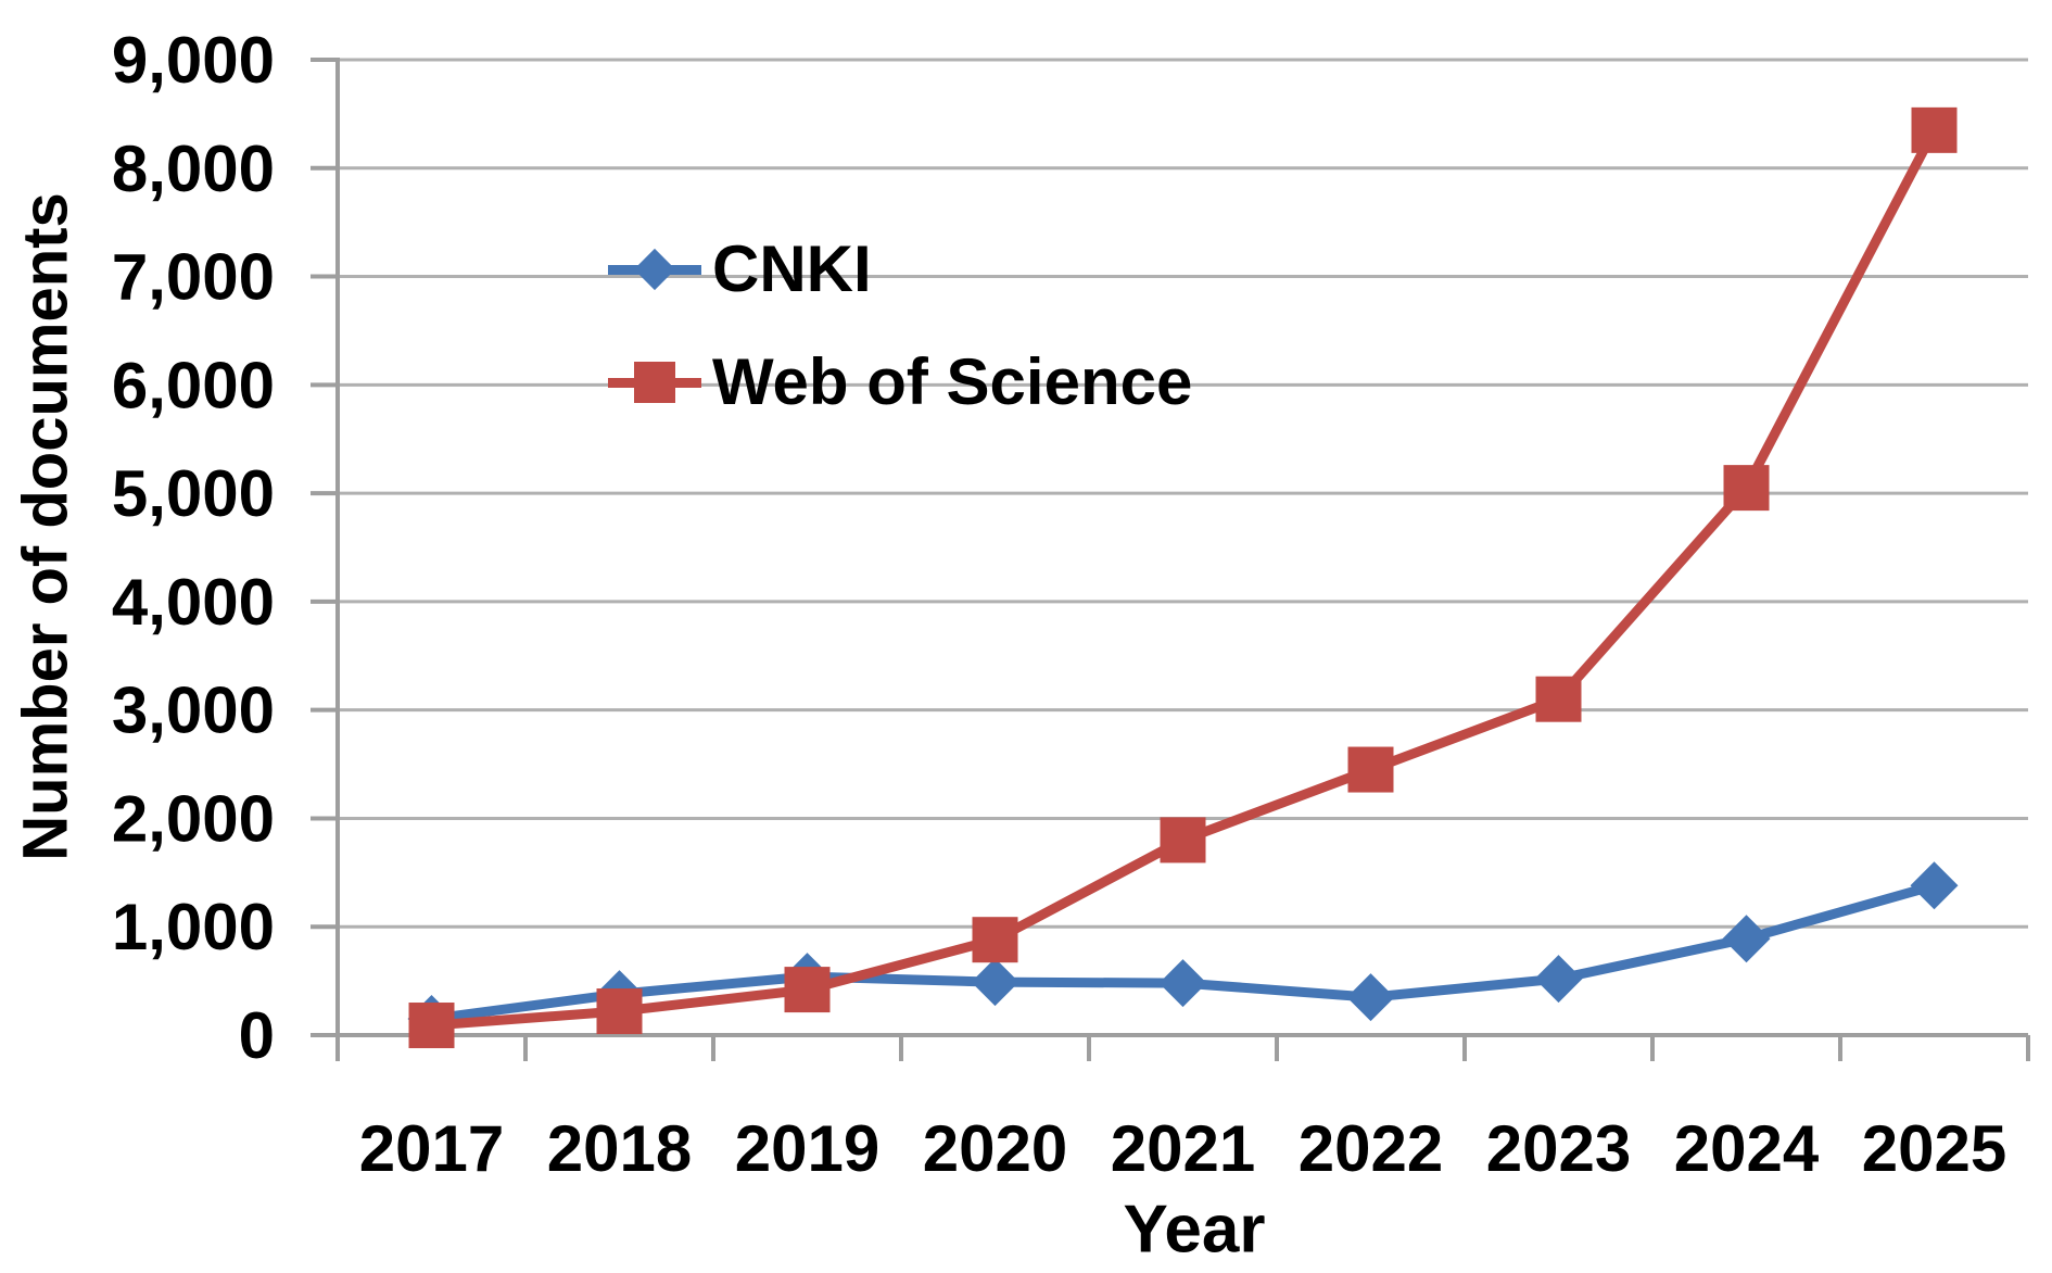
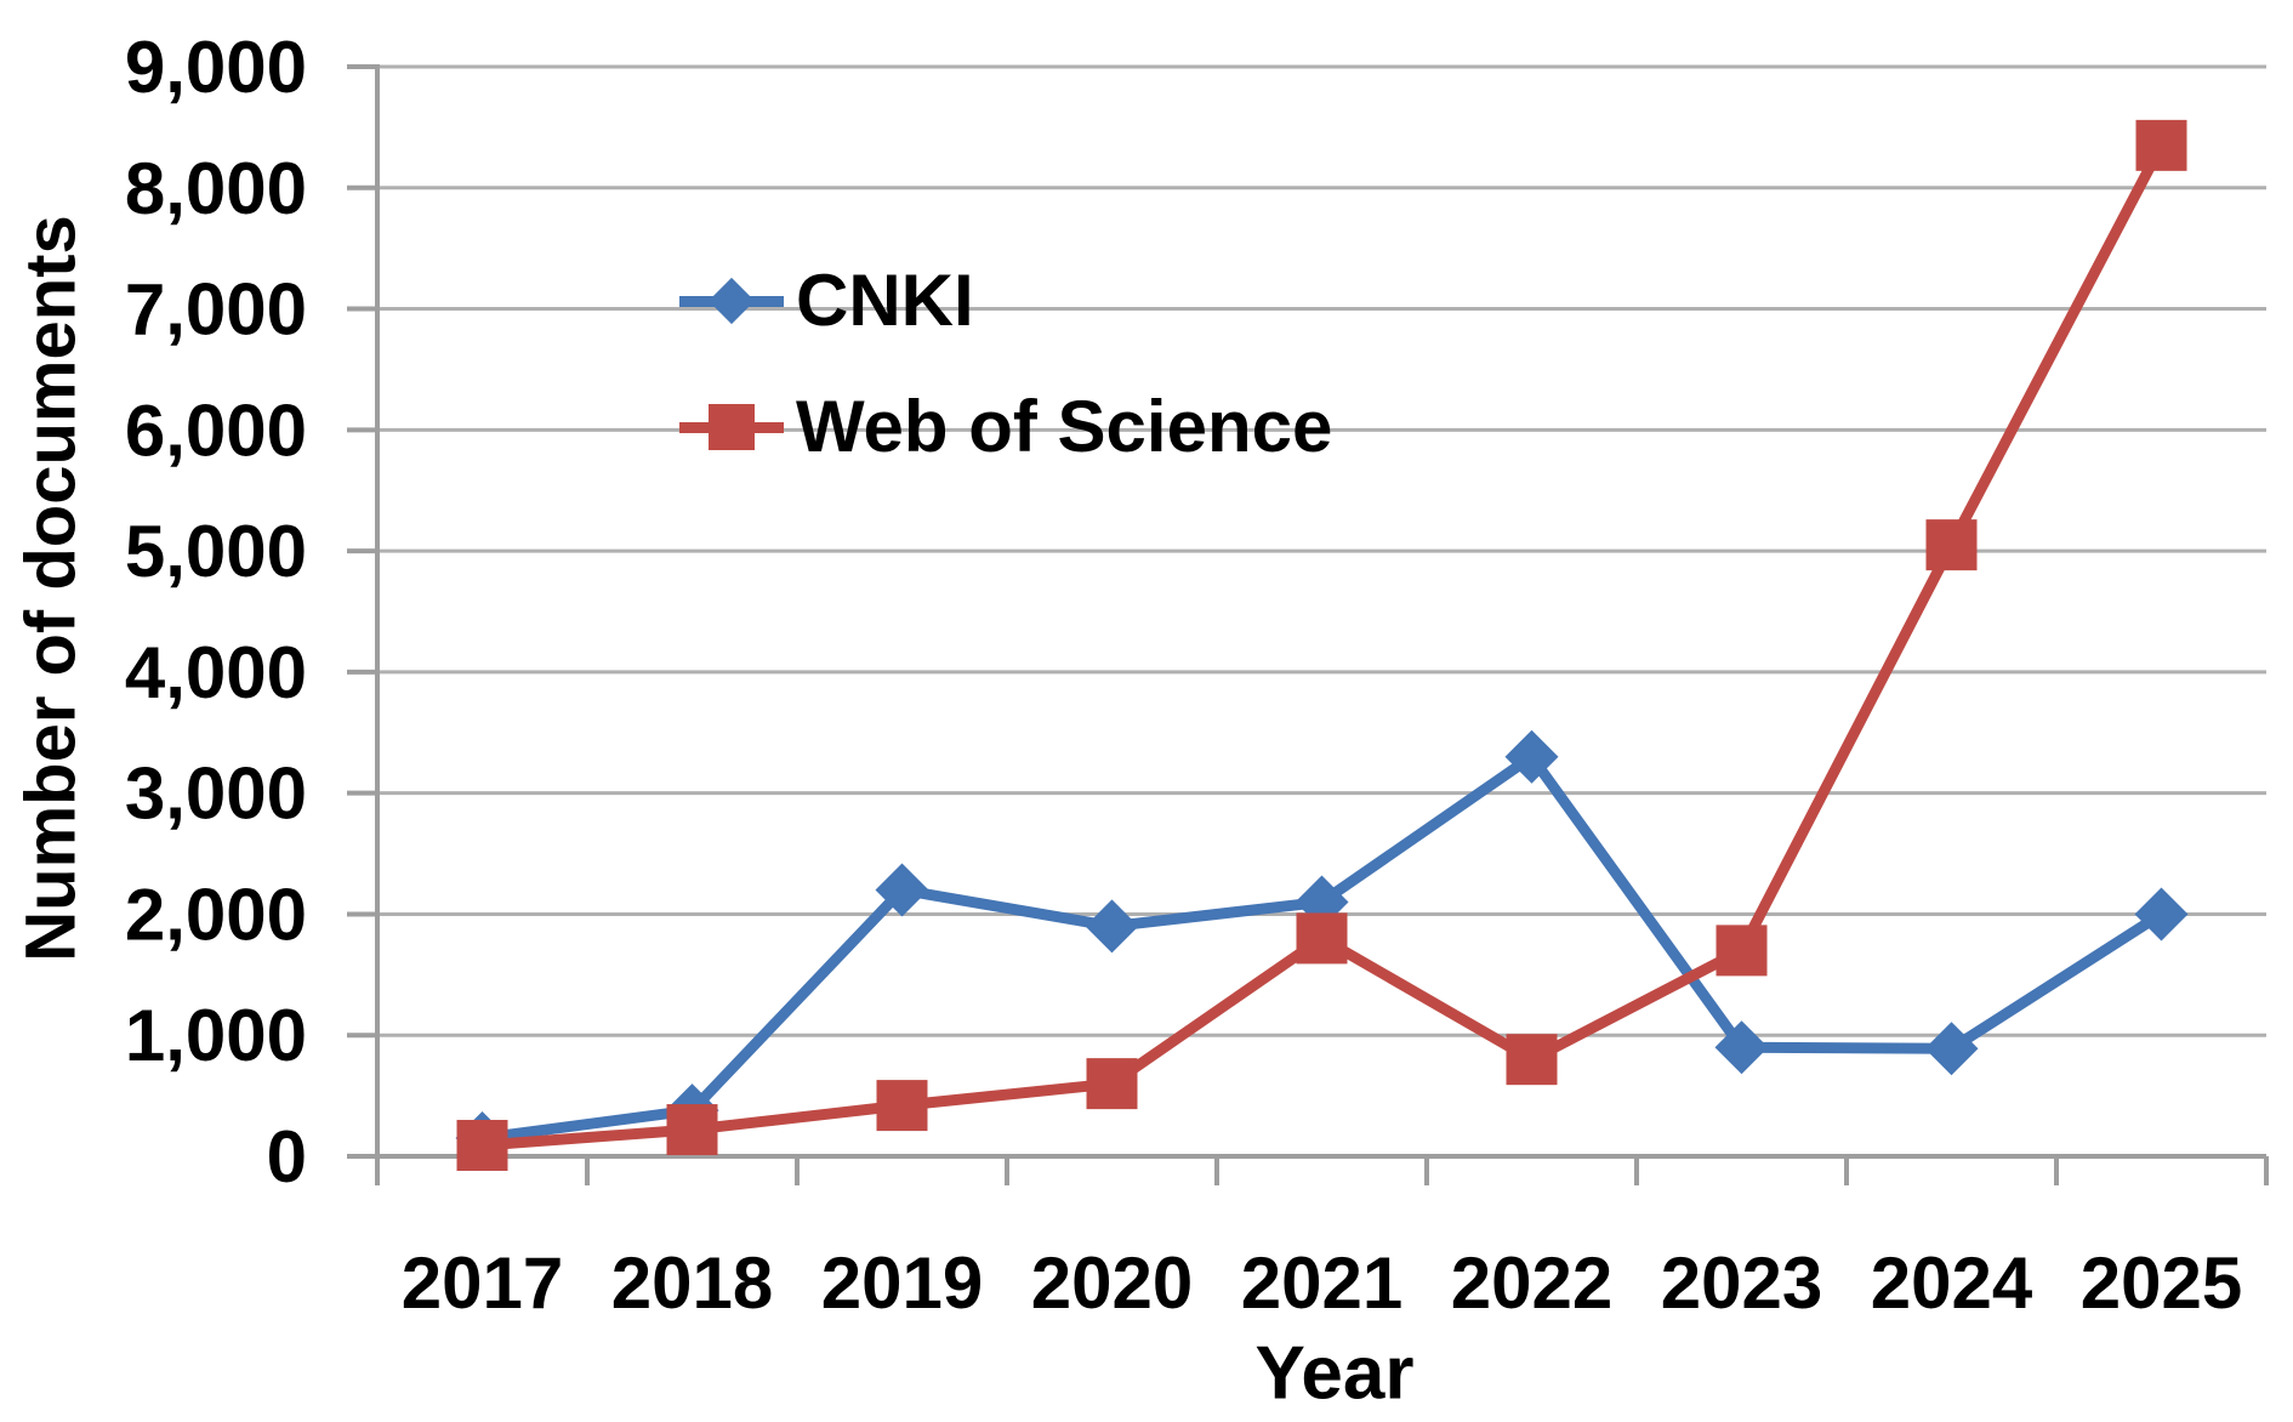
CNKI/2019: 500 -> 2200
CNKI/2020: 500 -> 1900
Web of Science/2020: 900 -> 600
CNKI/2021: 500 -> 2100
CNKI/2022: 400 -> 3300
Web of Science/2022: 2400 -> 800
CNKI/2023: 500 -> 900
Web of Science/2023: 3100 -> 1700
CNKI/2025: 1400 -> 2000
